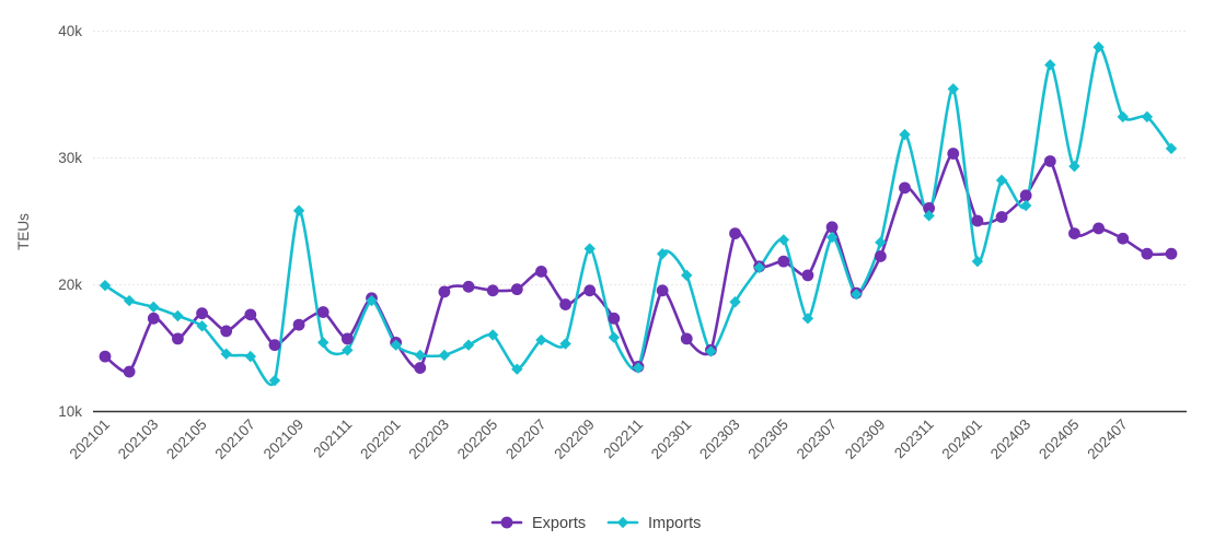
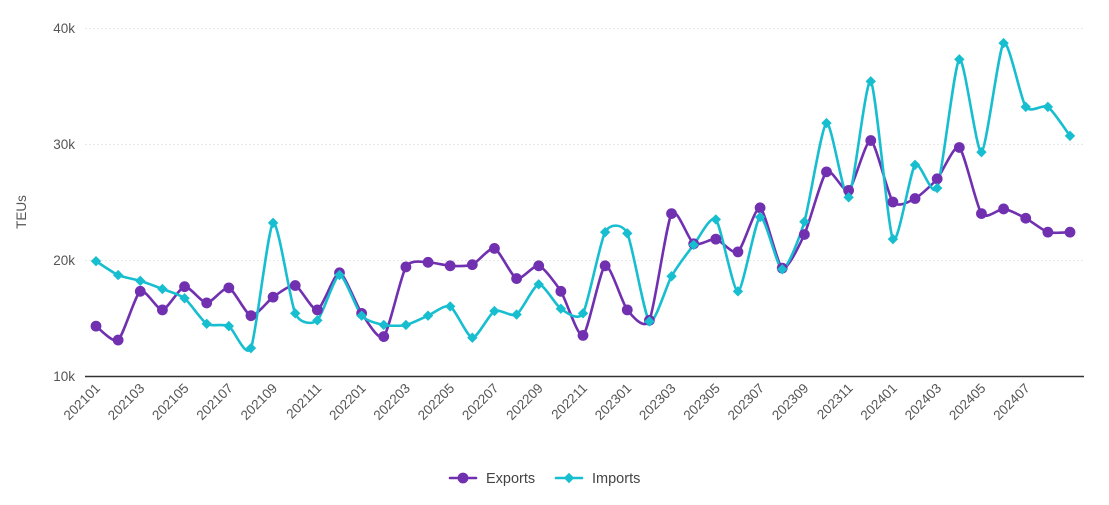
Imports/202109: 25.8k -> 23.2k
Imports/202209: 22.8k -> 17.9k
Imports/202211: 13.4k -> 15.4k
Imports/202301: 20.7k -> 22.3k
